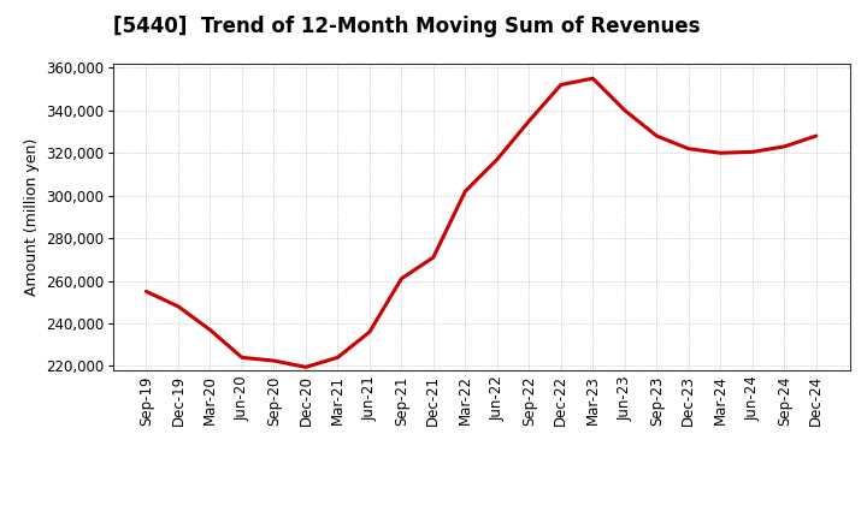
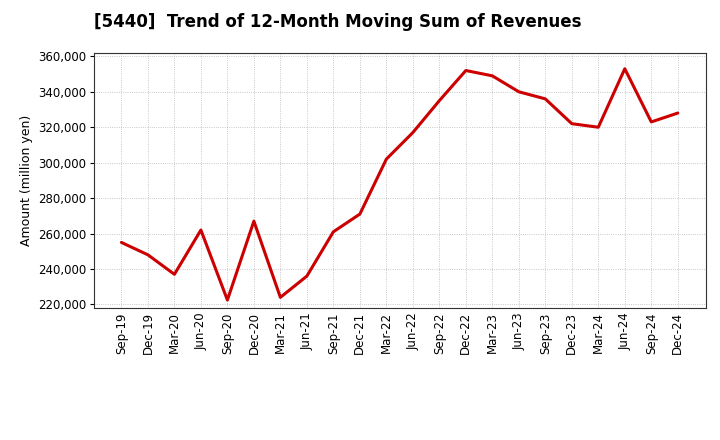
Jun-20: 224,000 -> 262,000
Dec-20: 220,000 -> 267,000
Mar-23: 355,000 -> 349,000
Sep-23: 328,000 -> 336,000
Jun-24: 320,000 -> 353,000
